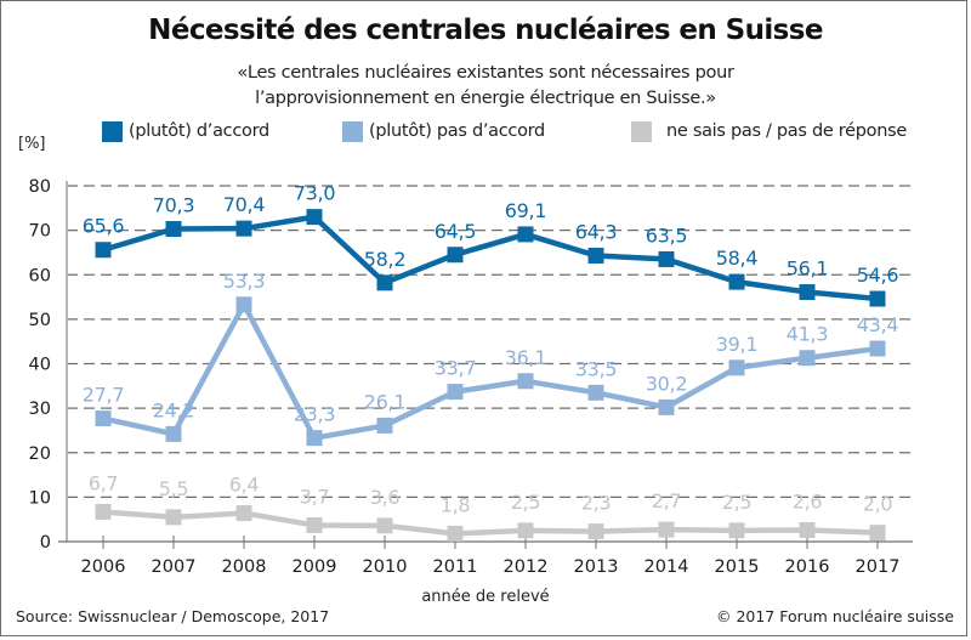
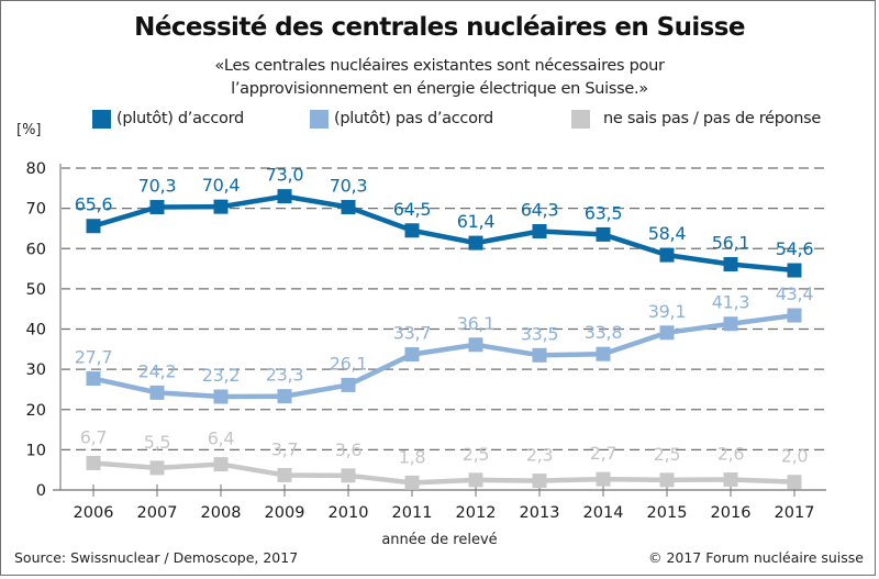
(plutôt) pas d’accord/2008: 53,3 -> 23,2
(plutôt) d’accord/2010: 58,2 -> 70,3
(plutôt) d’accord/2012: 69,1 -> 61,4
(plutôt) pas d’accord/2014: 30,2 -> 33,8
